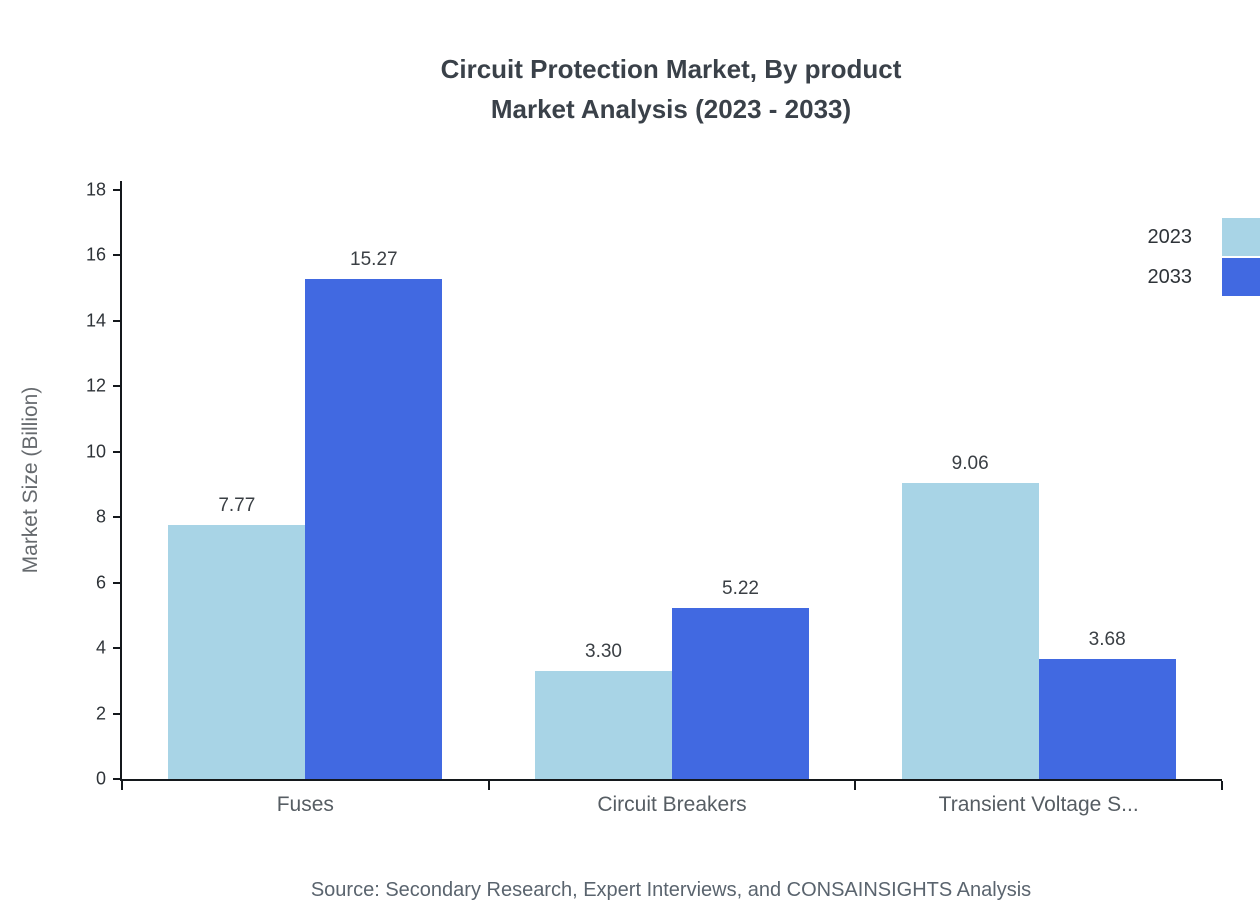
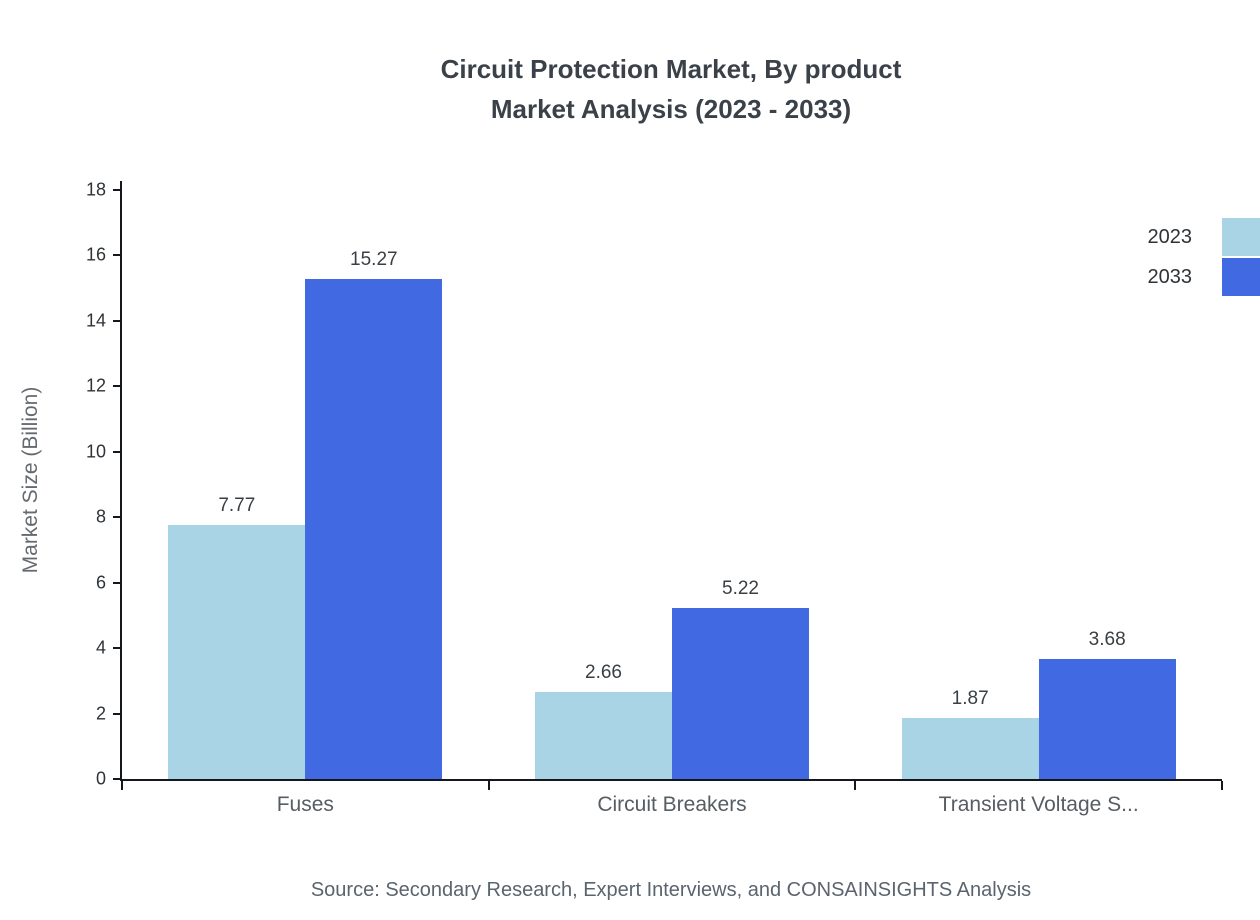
2023/Circuit Breakers: 3.30 -> 2.66
2023/Transient Voltage S...: 9.06 -> 1.87
